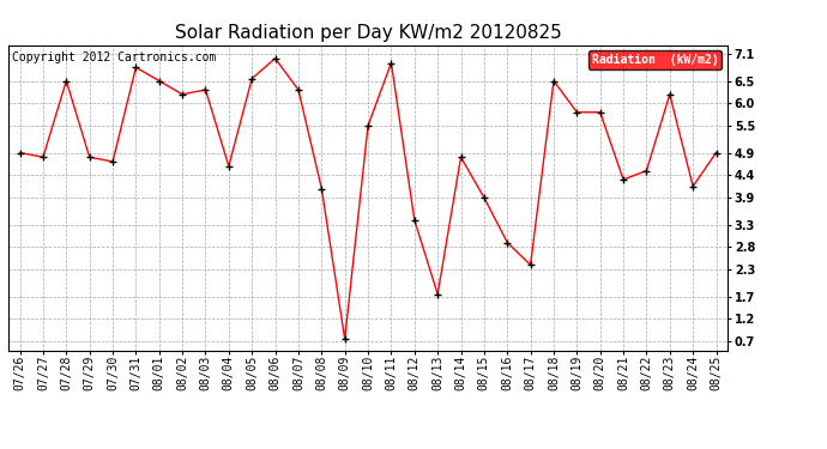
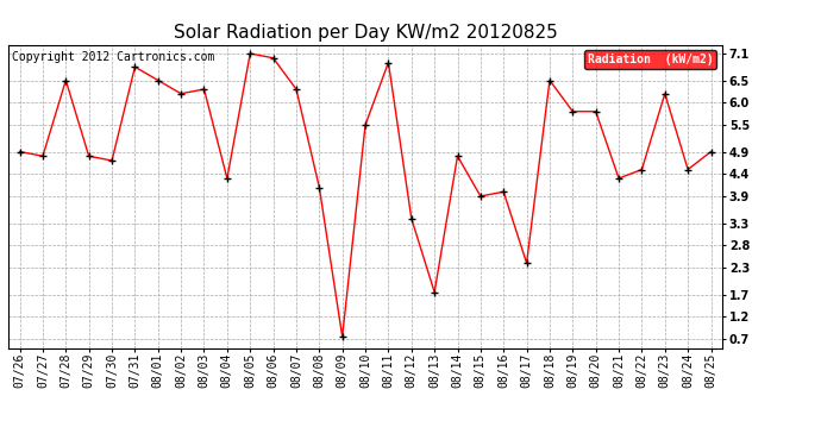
08/04: 4.60 -> 4.30
08/05: 6.55 -> 7.10
08/16: 2.90 -> 4.00
08/24: 4.15 -> 4.50
